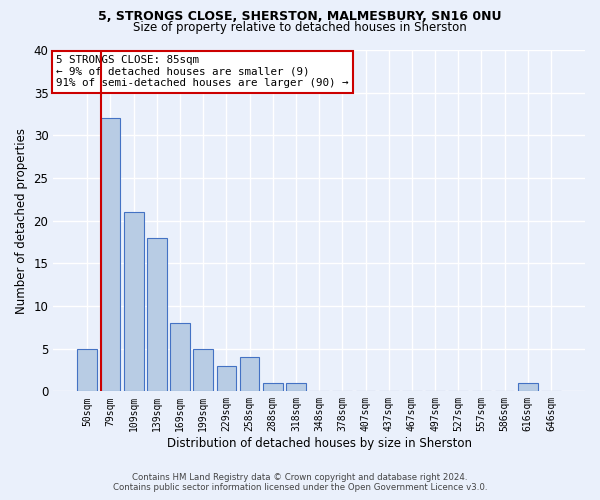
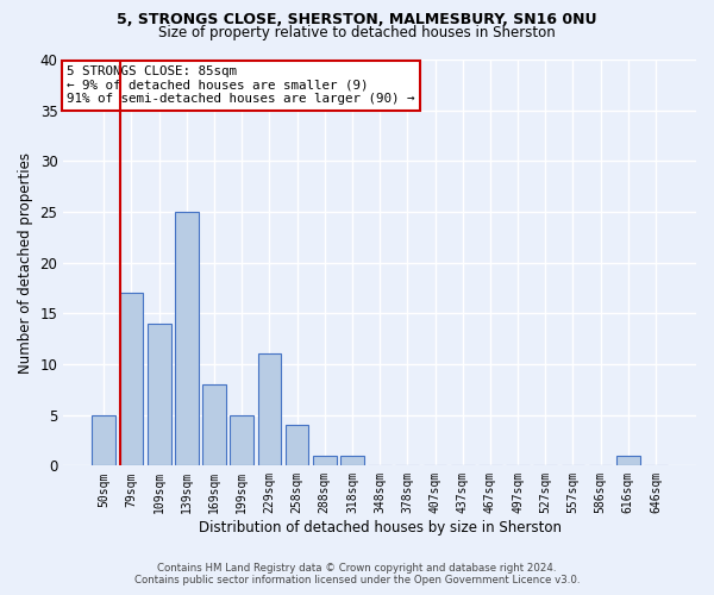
79sqm: 32 -> 17
109sqm: 21 -> 14
139sqm: 18 -> 25
229sqm: 3 -> 11
